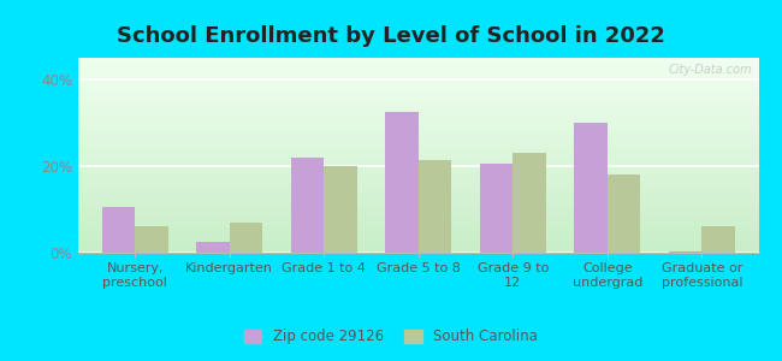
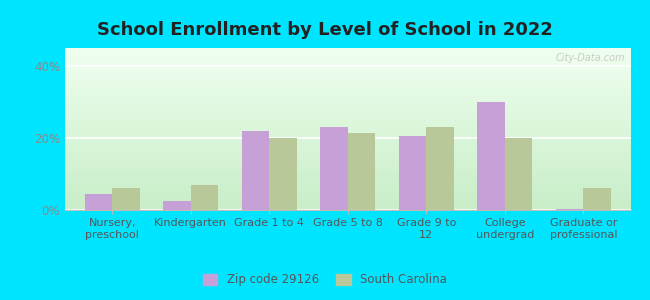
Zip code 29126/Nursery, preschool: 10.5% -> 4.5%
Zip code 29126/Grade 5 to 8: 32.5% -> 23.0%
South Carolina/College undergrad: 18.0% -> 20.0%
